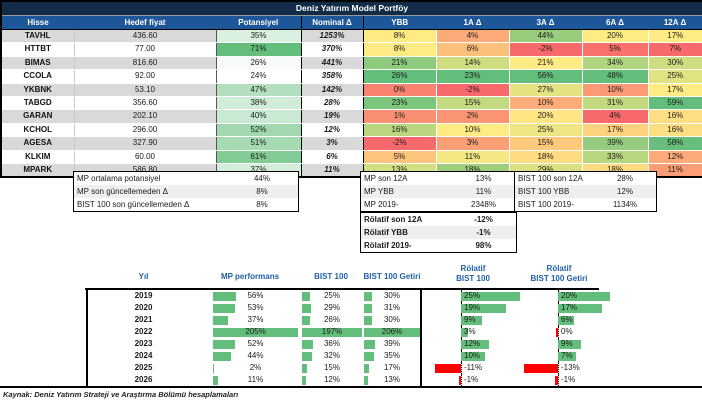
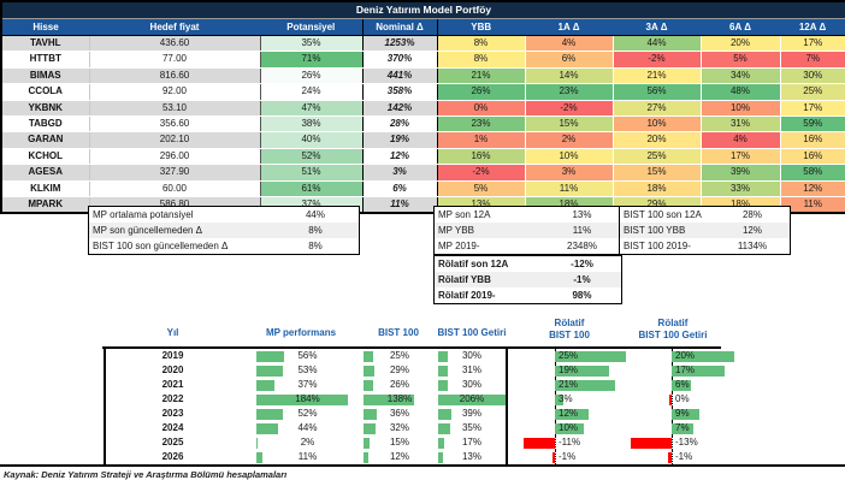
Rölatif BIST 100/2021: 9% -> 21%
MP performans/2022: 205% -> 184%
BIST 100/2022: 197% -> 138%
